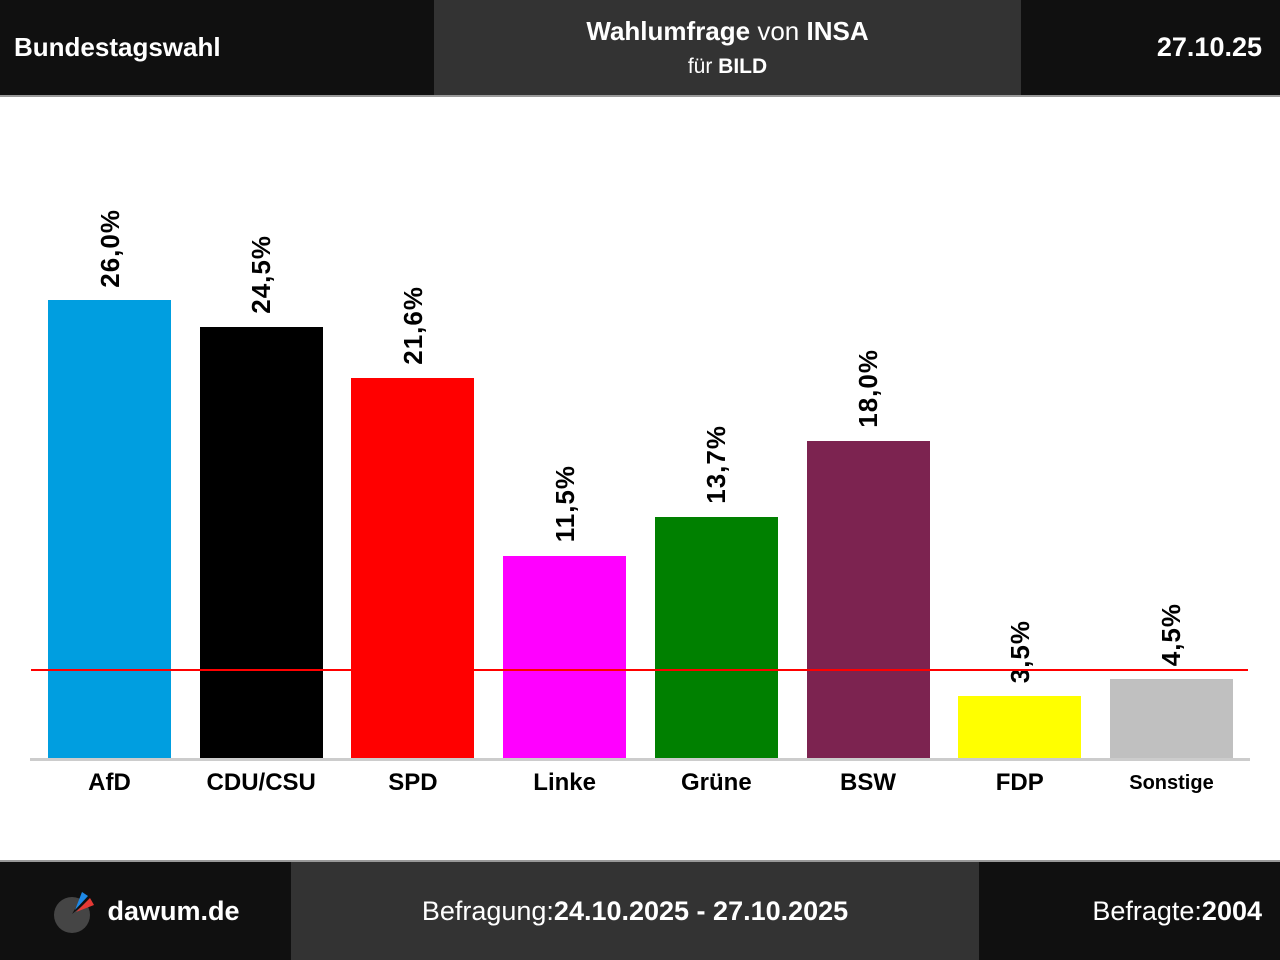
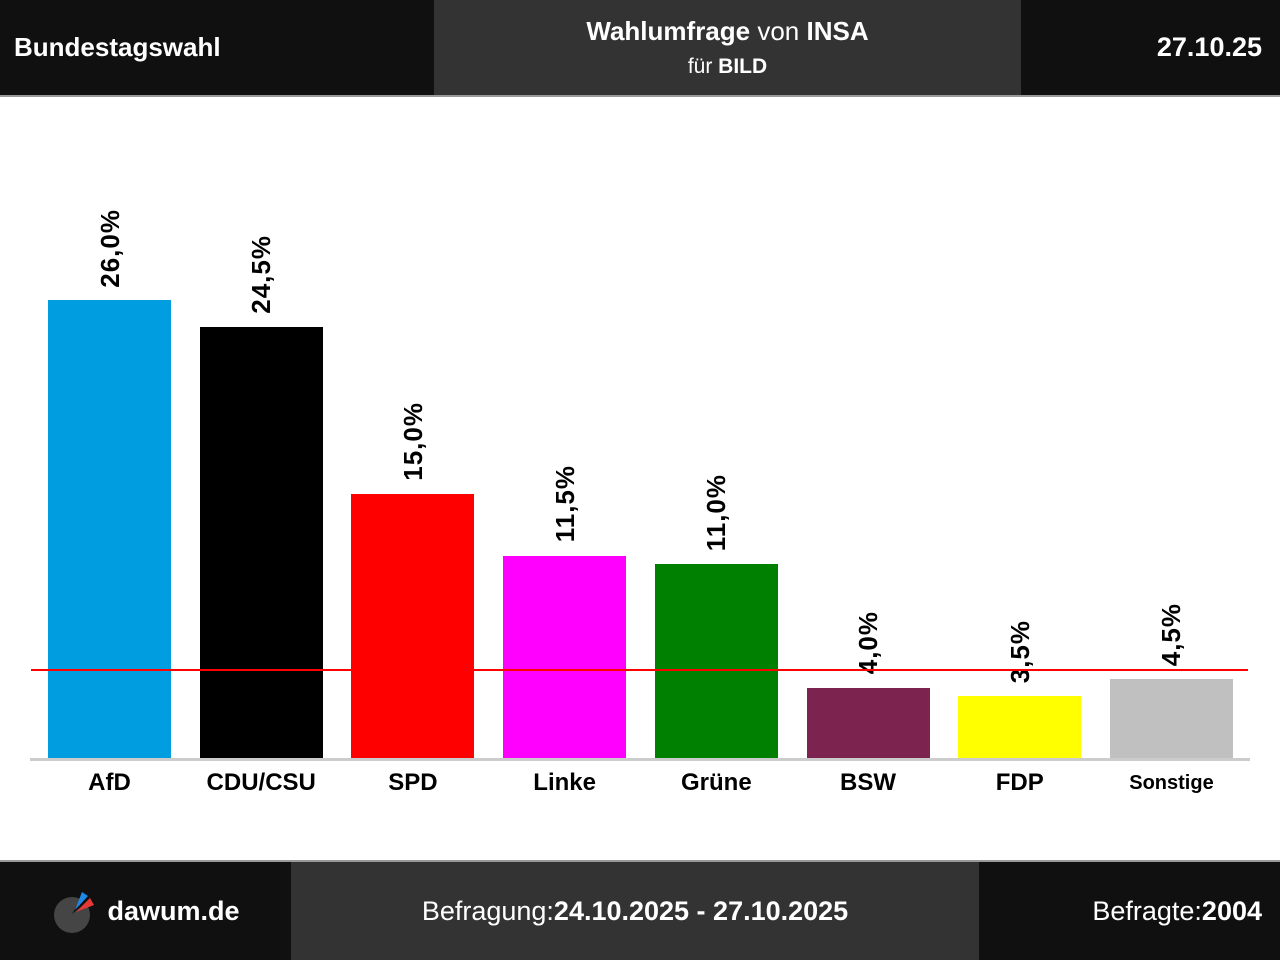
SPD: 21,6% -> 15,0%
Grüne: 13,7% -> 11,0%
BSW: 18,0% -> 4,0%
